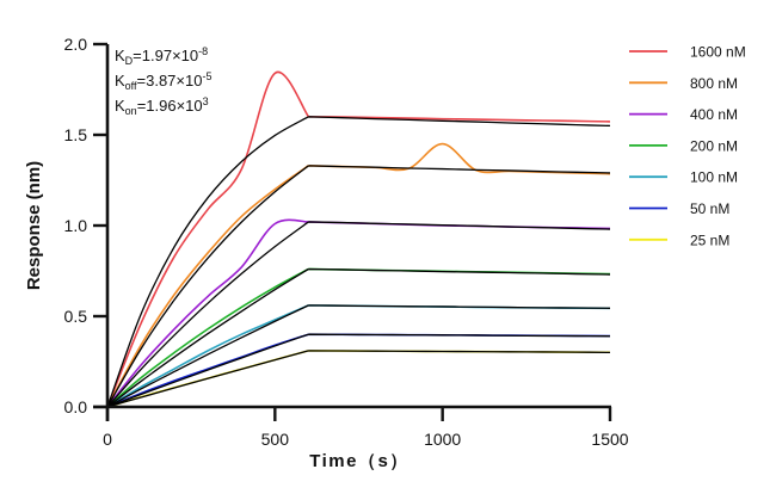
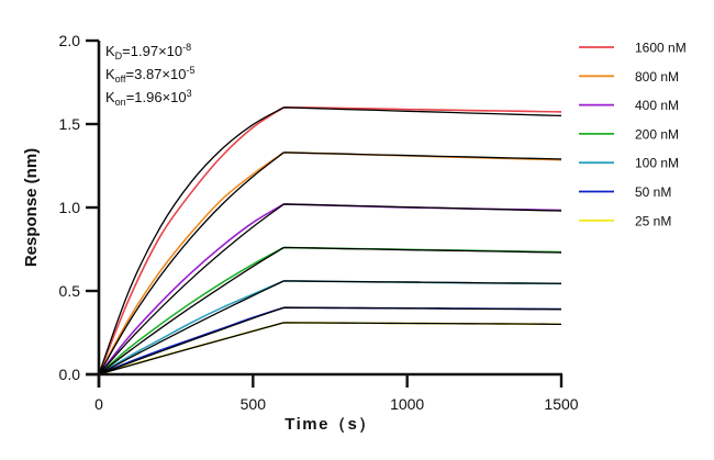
1600 nM/500: 1.84 -> 1.48
400 nM/500: 1.01 -> 0.91
800 nM/1000: 1.45 -> 1.31
